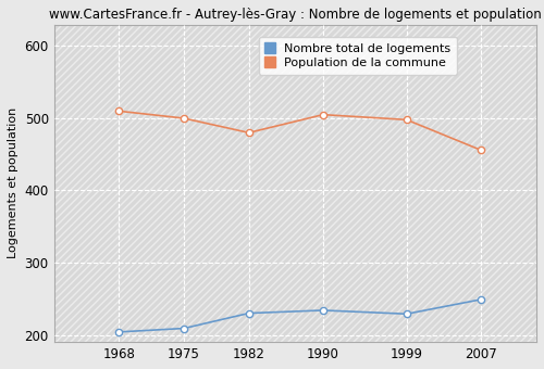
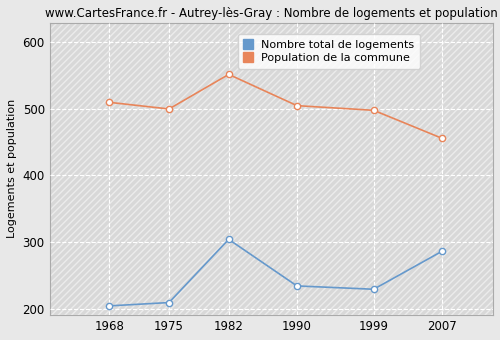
Nombre total de logements/1982: 230 -> 304
Population de la commune/1982: 480 -> 552
Nombre total de logements/2007: 249 -> 286
